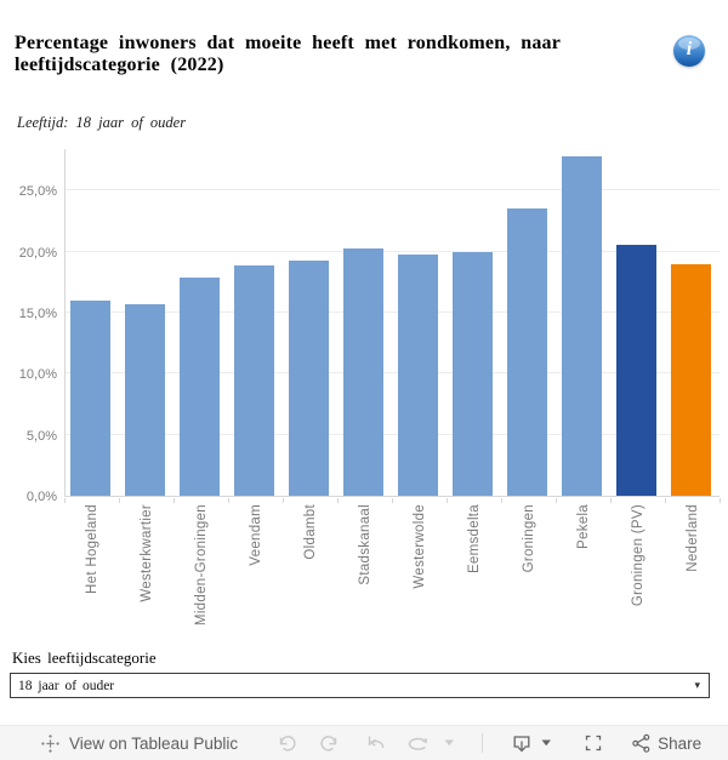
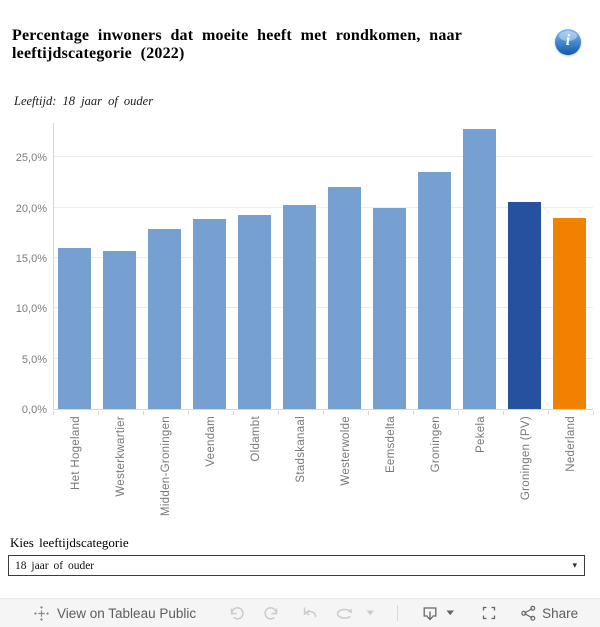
Westerwolde: 19,8% -> 22,0%
